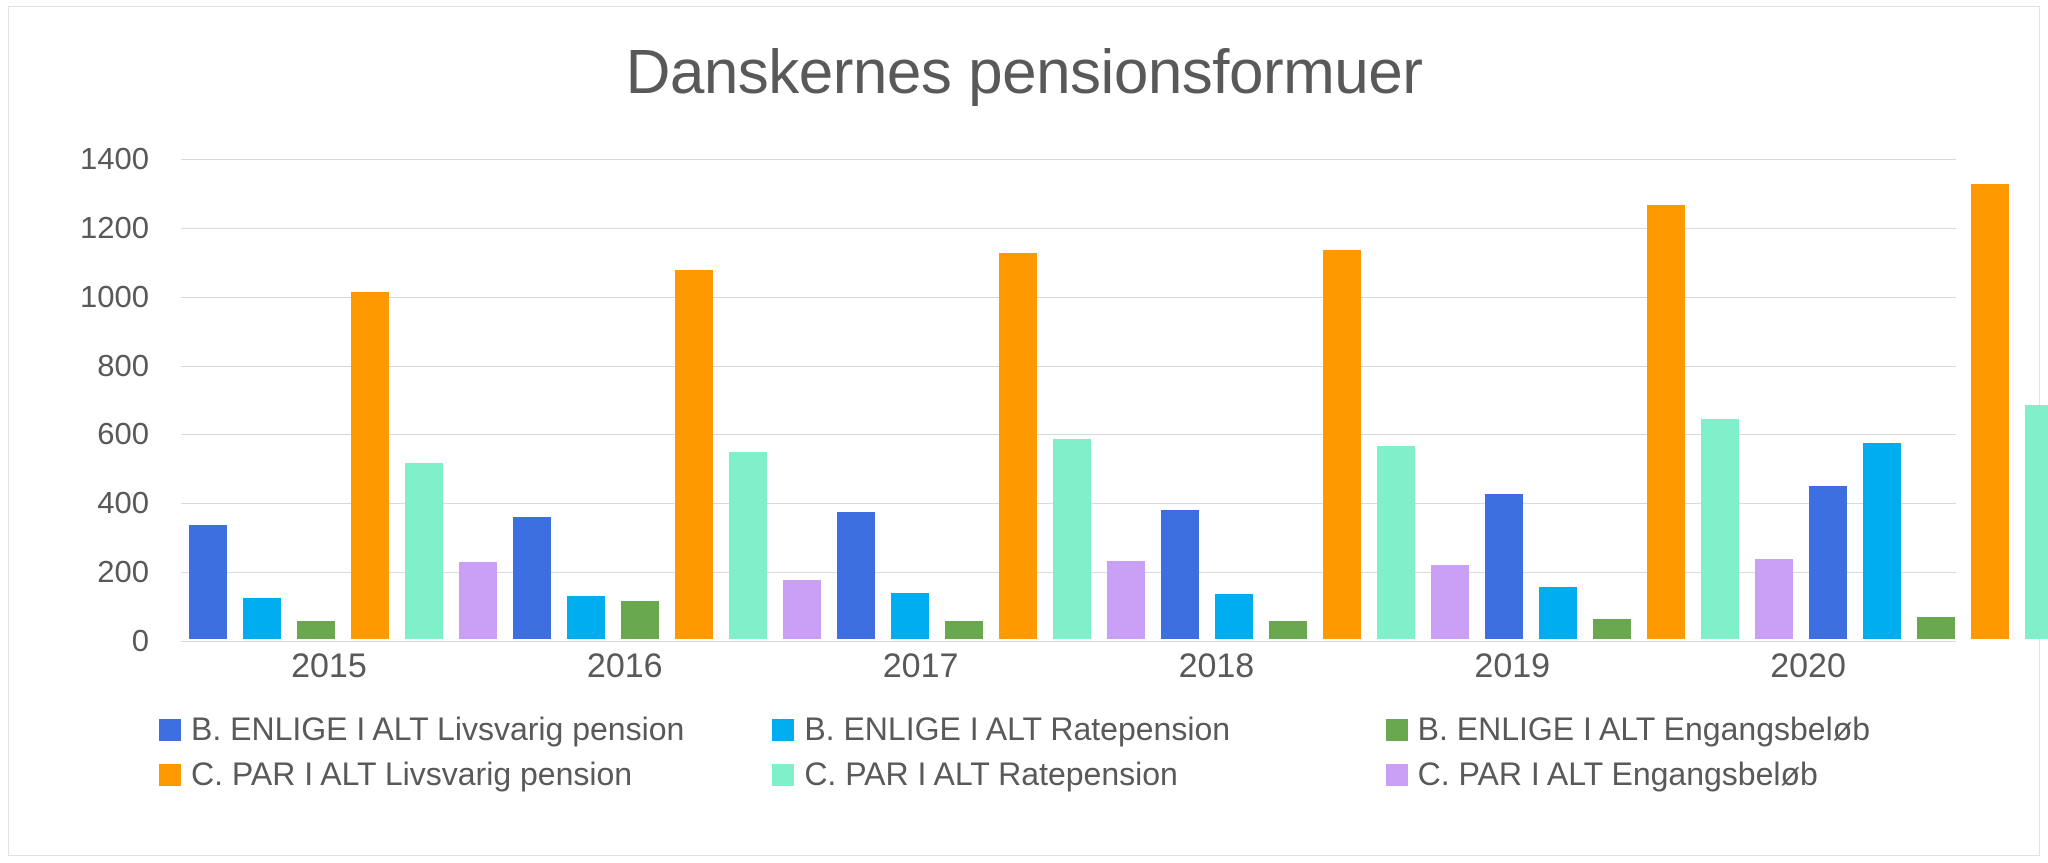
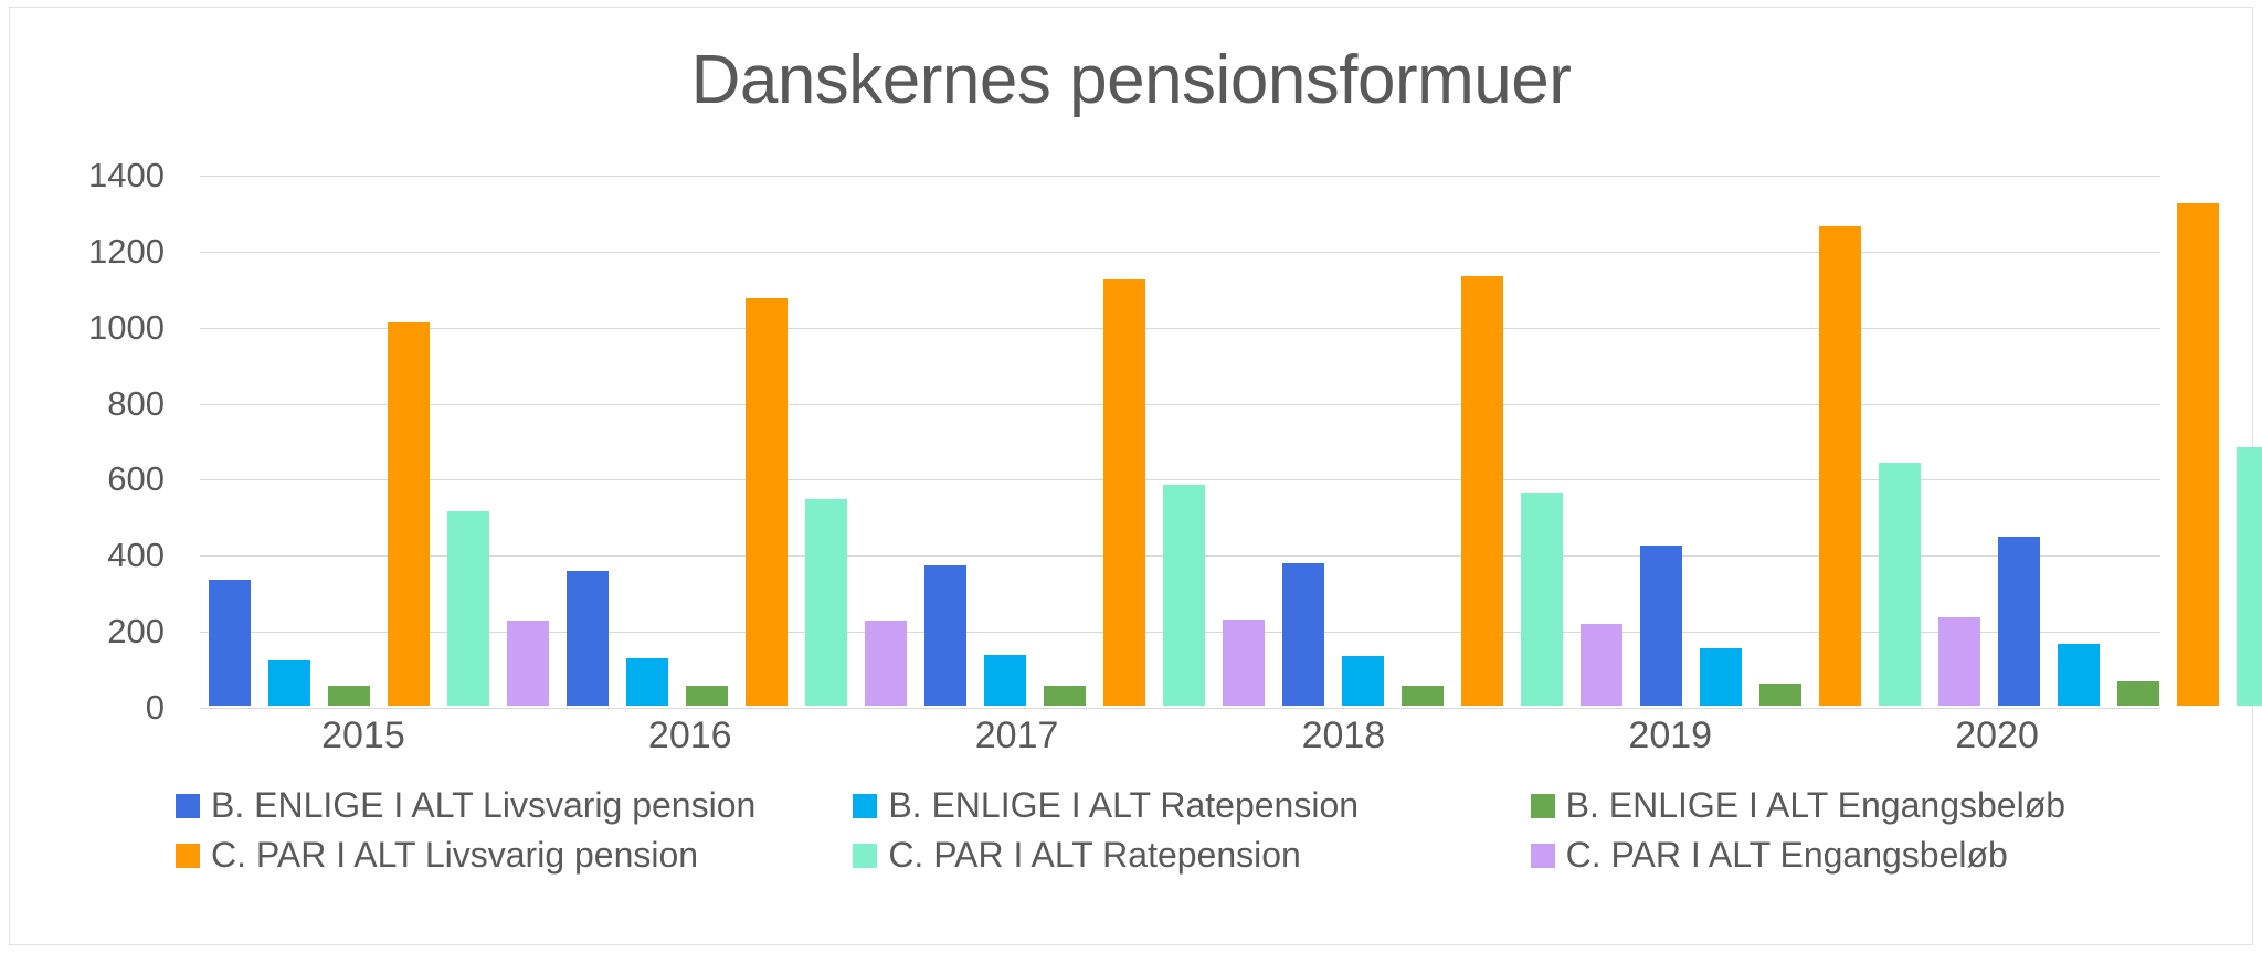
B. ENLIGE I ALT Engangsbeløb/2016: 110 -> 50
C. PAR I ALT Engangsbeløb/2016: 170 -> 220
B. ENLIGE I ALT Ratepension/2020: 570 -> 160
